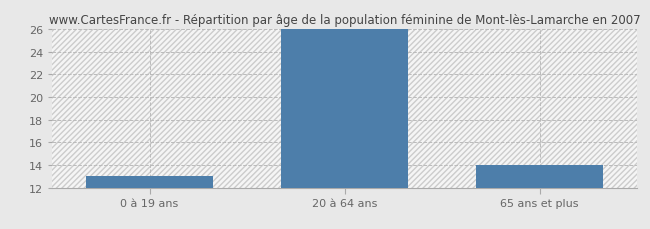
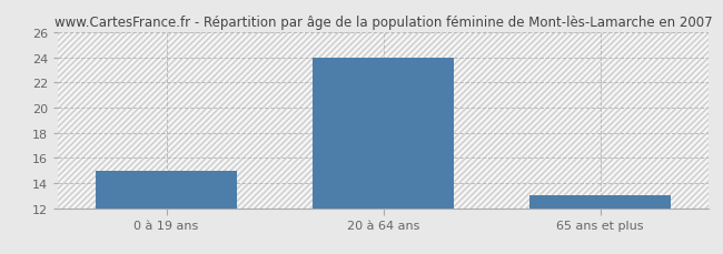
0 à 19 ans: 13 -> 15
20 à 64 ans: 26 -> 24
65 ans et plus: 14 -> 13
